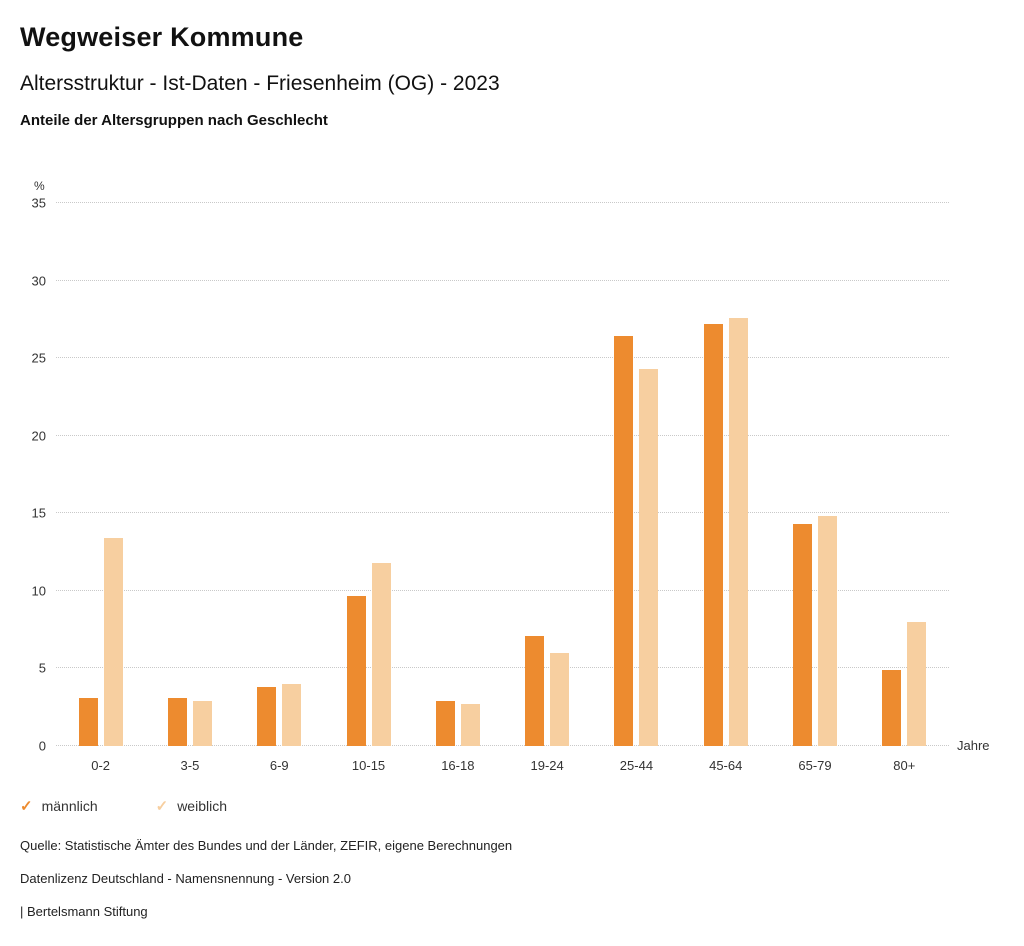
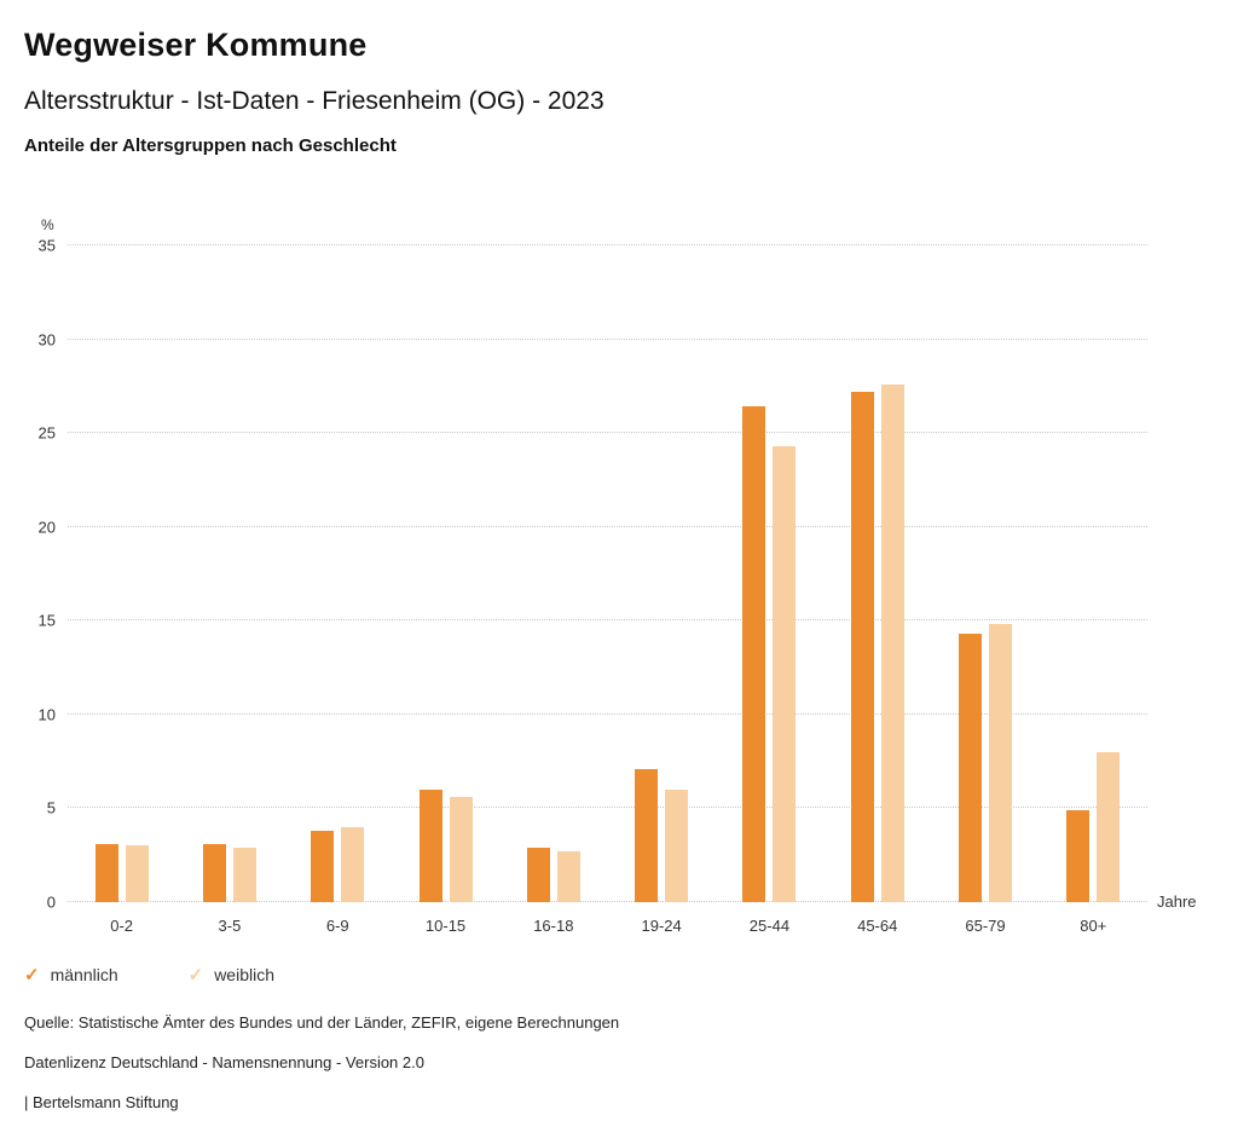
weiblich/0-2: 13.4 -> 3.0
männlich/10-15: 9.7 -> 6.0
weiblich/10-15: 11.8 -> 5.6
